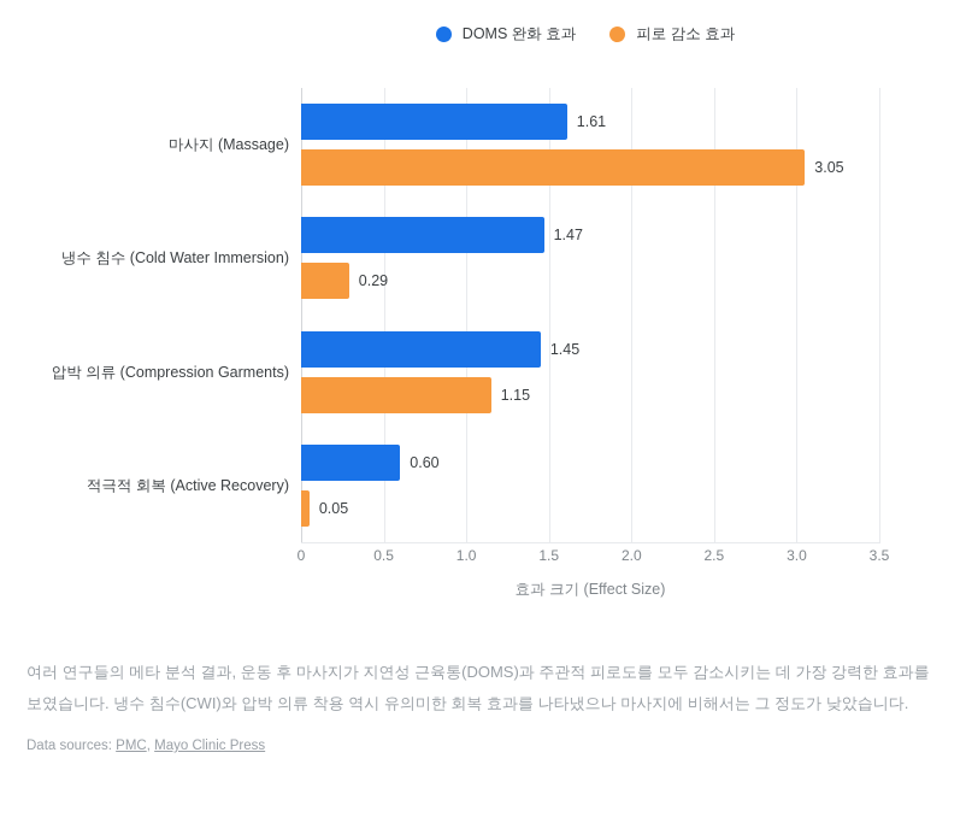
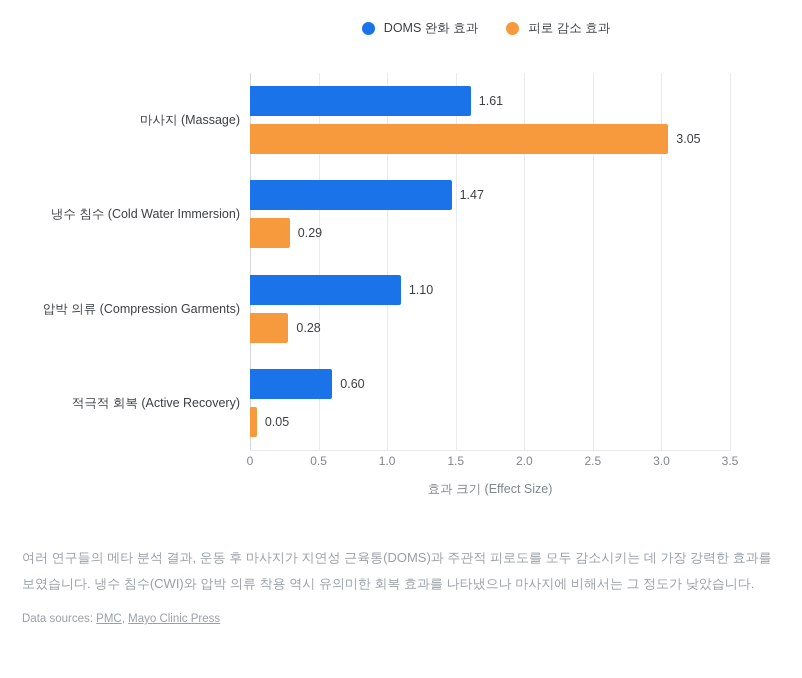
DOMS 완화 효과/압박 의류 (Compression Garments): 1.45 -> 1.10
피로 감소 효과/압박 의류 (Compression Garments): 1.15 -> 0.28
